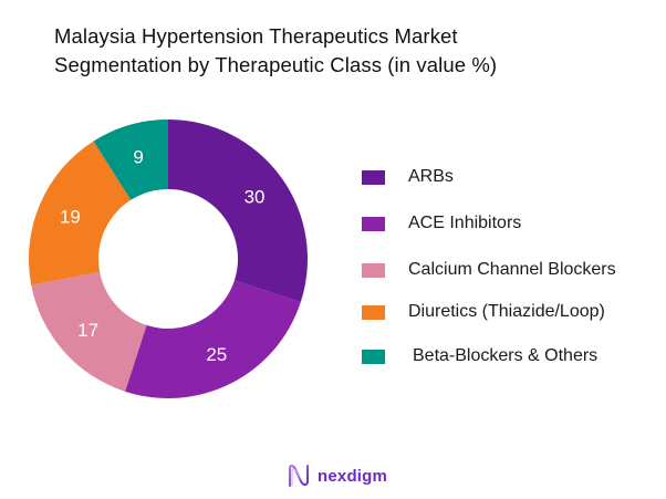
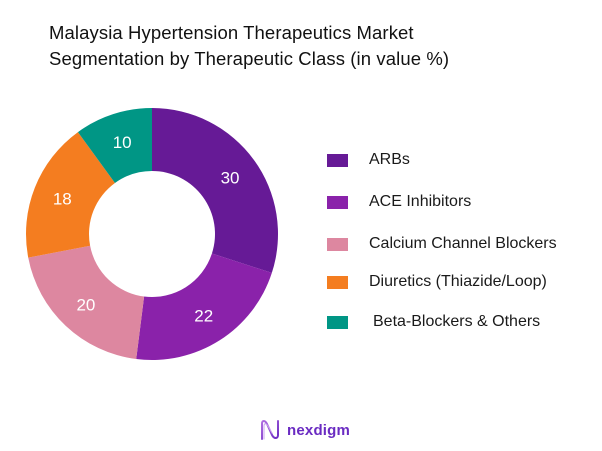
ACE Inhibitors: 25 -> 22
Calcium Channel Blockers: 17 -> 20
Diuretics (Thiazide/Loop): 19 -> 18
Beta-Blockers & Others: 9 -> 10
